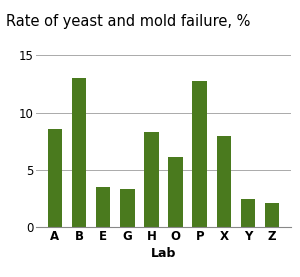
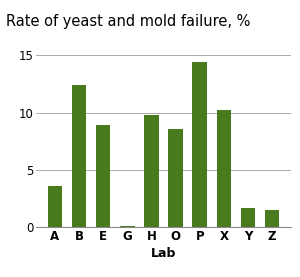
A: 8.6 -> 3.6
B: 13.0 -> 12.4
E: 3.5 -> 8.9
G: 3.3 -> 0.1
H: 8.3 -> 9.8
O: 6.1 -> 8.6
P: 12.8 -> 14.4
X: 8.0 -> 10.2
Y: 2.5 -> 1.7
Z: 2.1 -> 1.5
